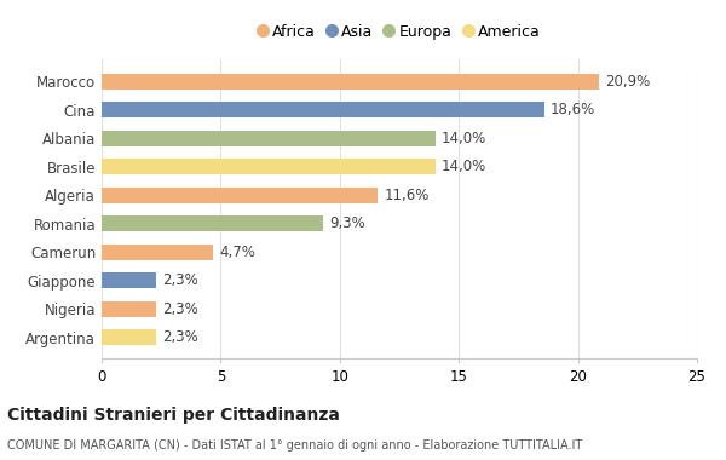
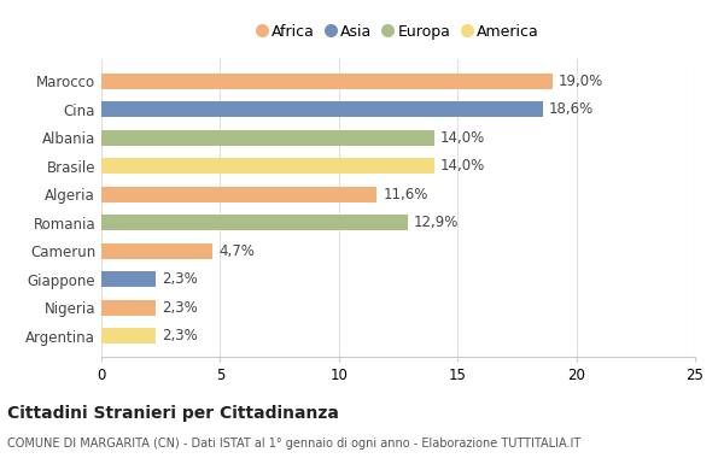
Marocco: 20,9% -> 19,0%
Romania: 9,3% -> 12,9%
